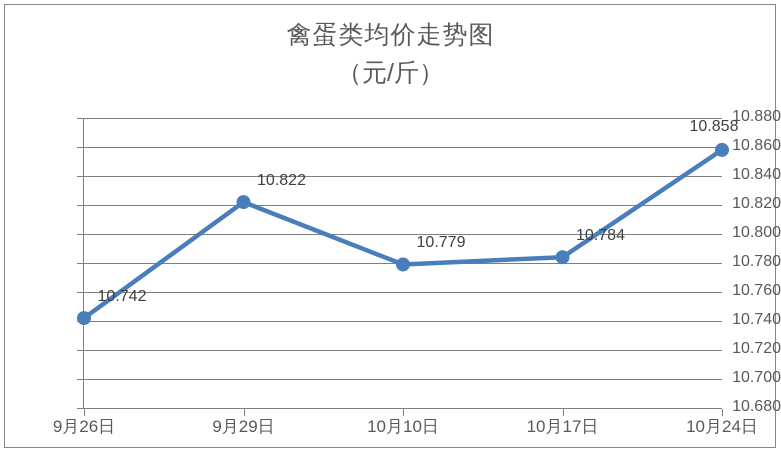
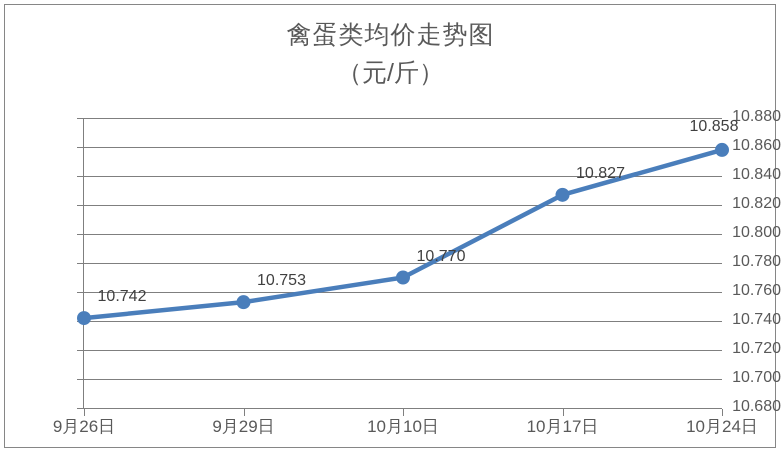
9月29日: 10.822 -> 10.753
10月10日: 10.779 -> 10.770
10月17日: 10.784 -> 10.827
